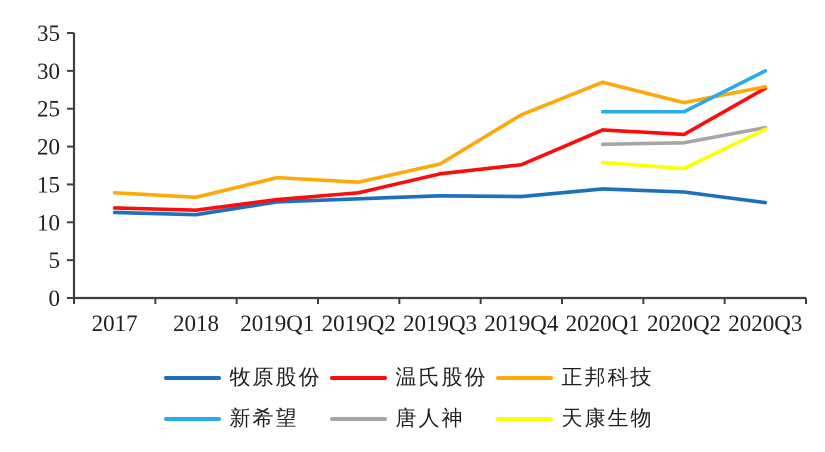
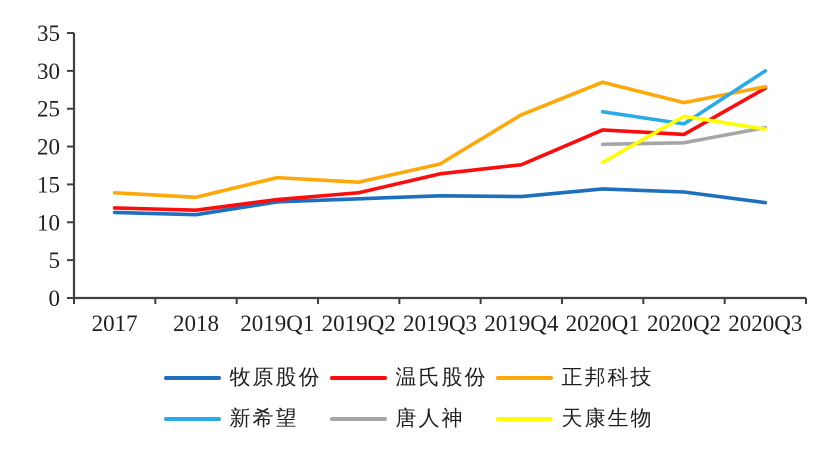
新希望/2020Q2: 25 -> 23
天康生物/2020Q2: 17 -> 24
